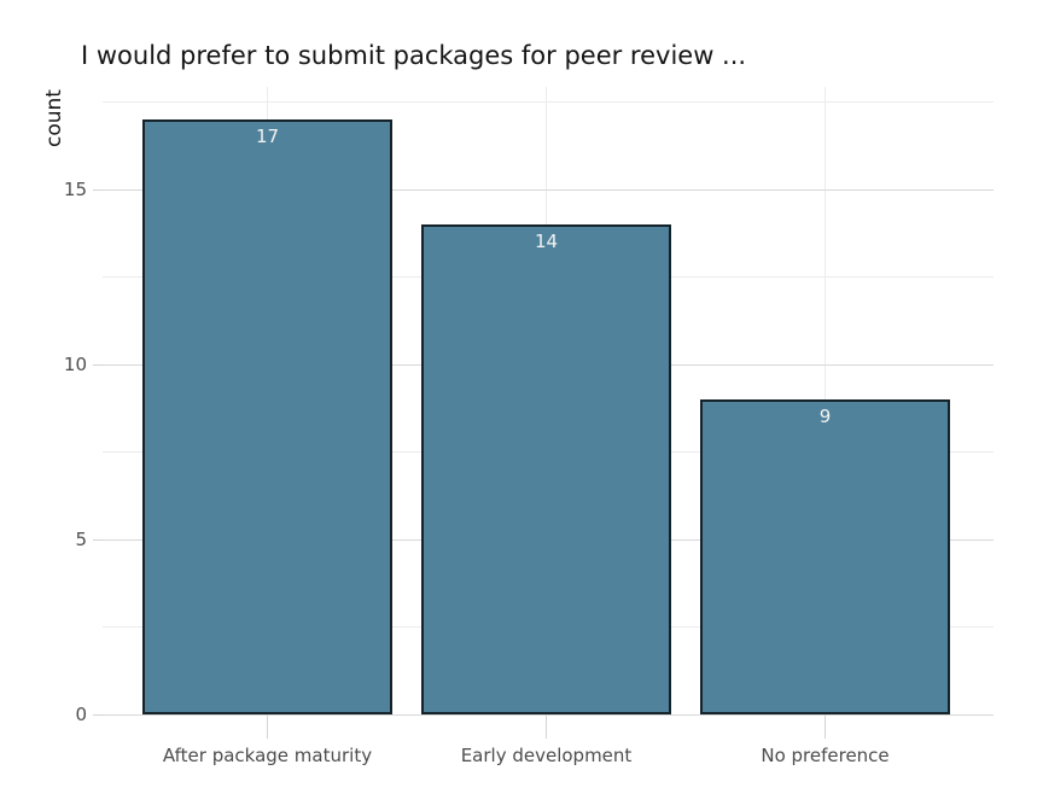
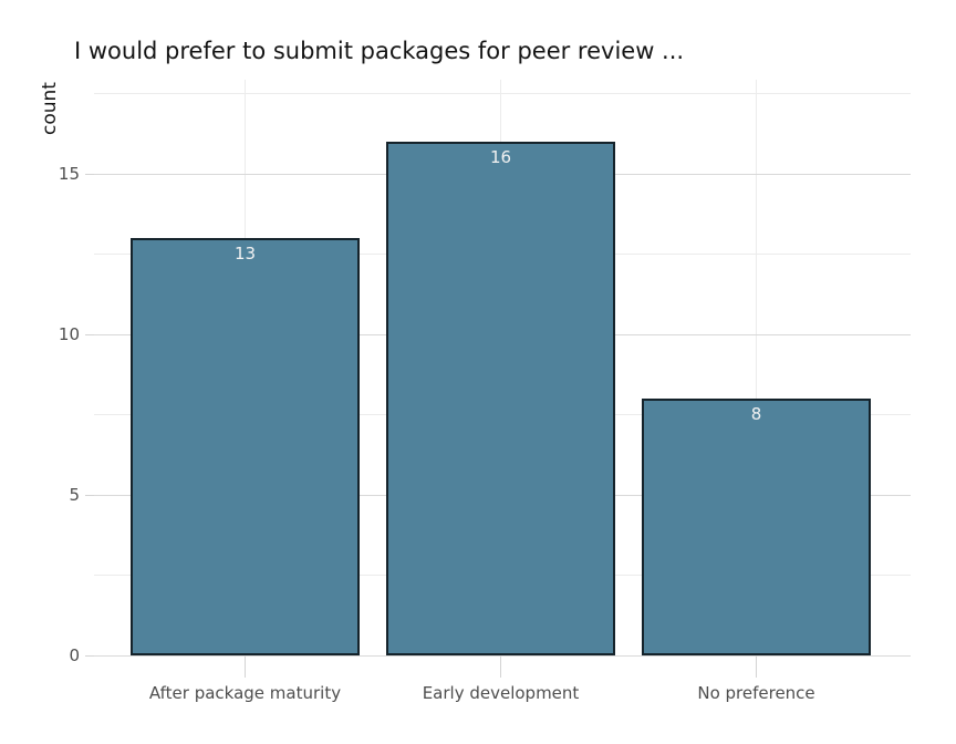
After package maturity: 17 -> 13
Early development: 14 -> 16
No preference: 9 -> 8
